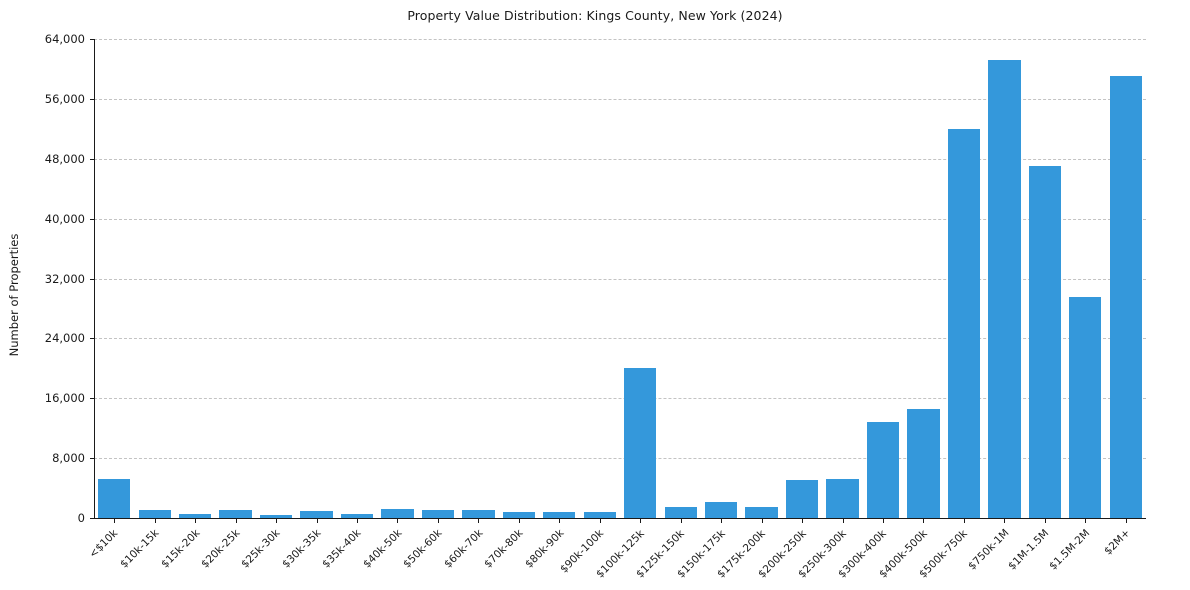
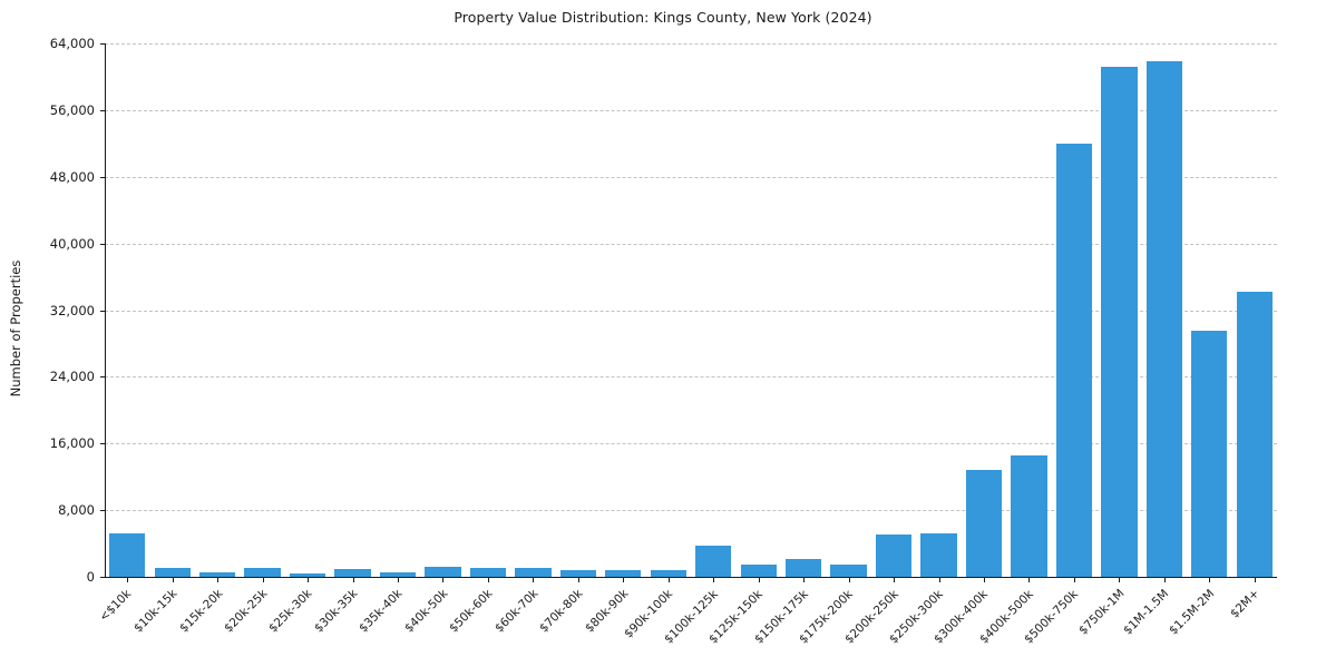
$100k-125k: 20000 -> 4000
$1M-1.5M: 47000 -> 62000
$2M+: 59000 -> 34000
